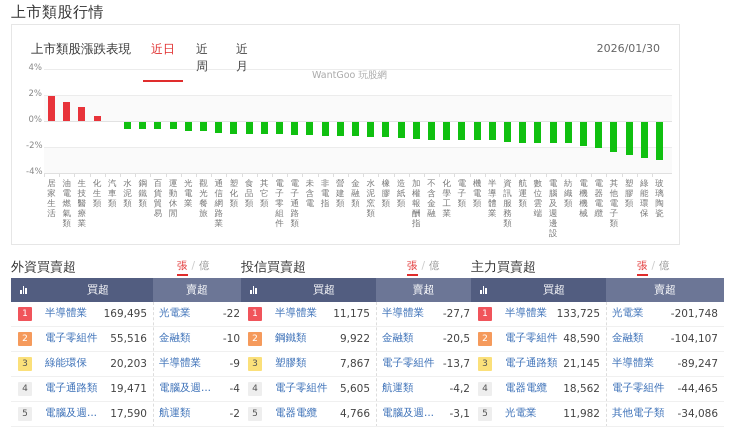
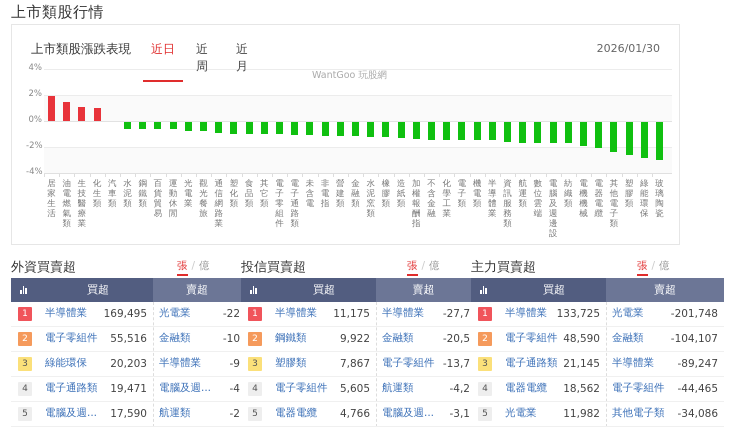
化生類: 0.4% -> 1.0%
